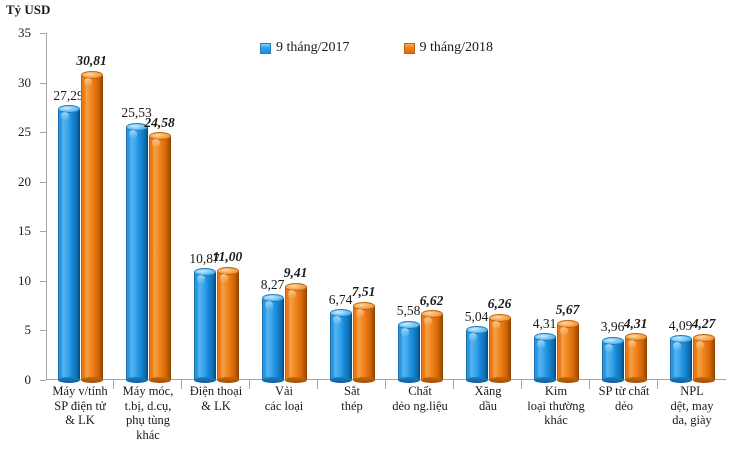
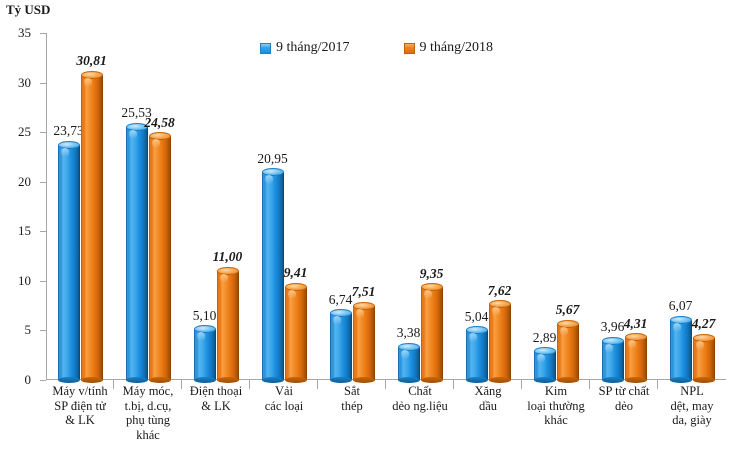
9 tháng/2017/Máy v/tính SP điện tử & LK: 27,29 -> 23,73
9 tháng/2017/Điện thoại & LK: 10,87 -> 5,10
9 tháng/2017/Vải các loại: 8,27 -> 20,95
9 tháng/2017/Chất dẻo ng.liệu: 5,58 -> 3,38
9 tháng/2018/Chất dẻo ng.liệu: 6,62 -> 9,35
9 tháng/2018/Xăng dầu: 6,26 -> 7,62
9 tháng/2017/Kim loại thường khác: 4,31 -> 2,89
9 tháng/2017/NPL dệt, may da, giày: 4,09 -> 6,07
